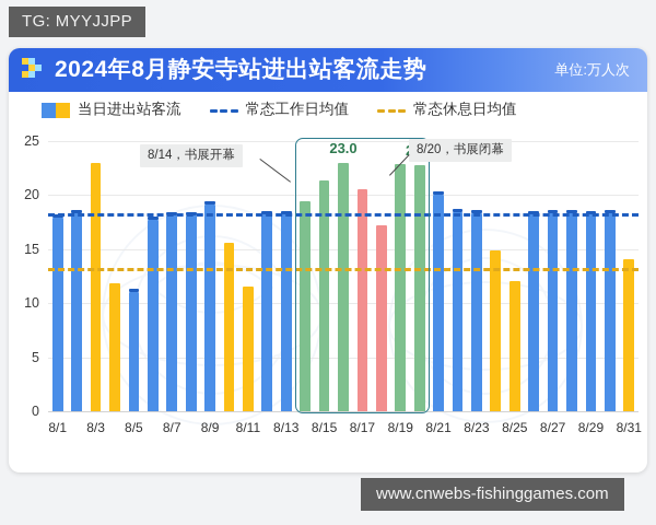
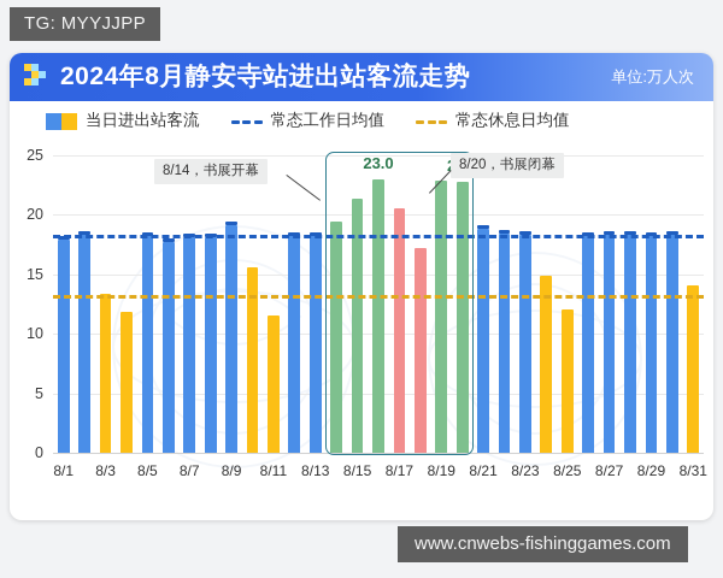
8/3: 23 -> 13
8/5: 11 -> 18
8/21: 20 -> 19
